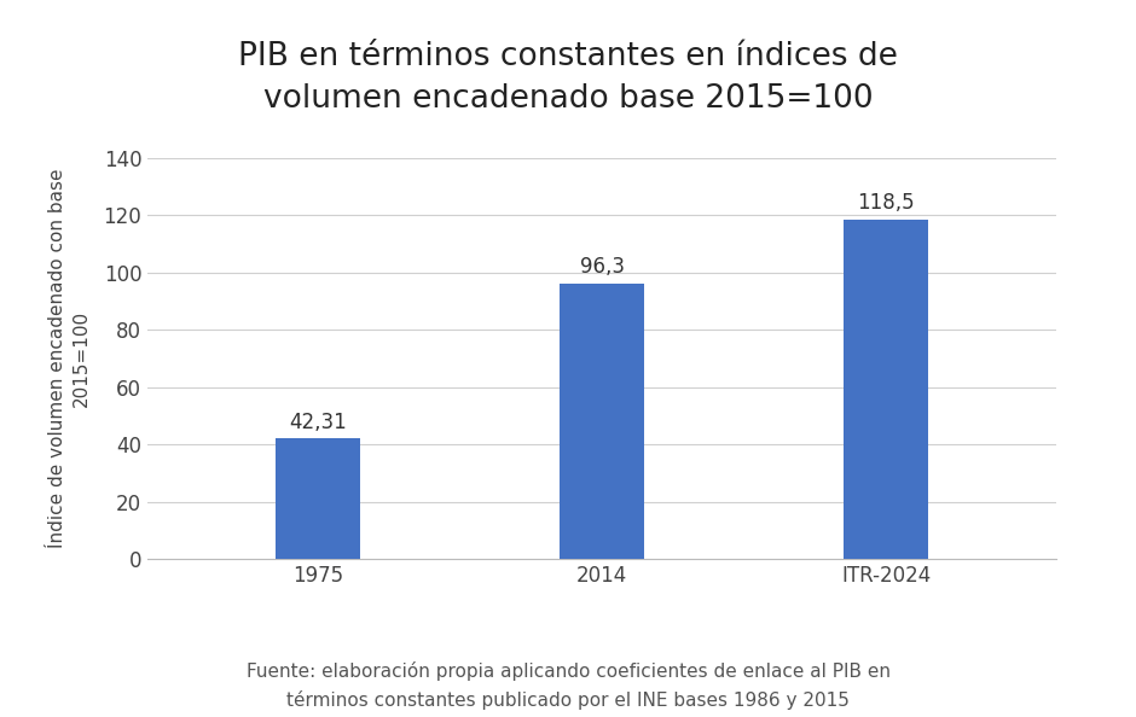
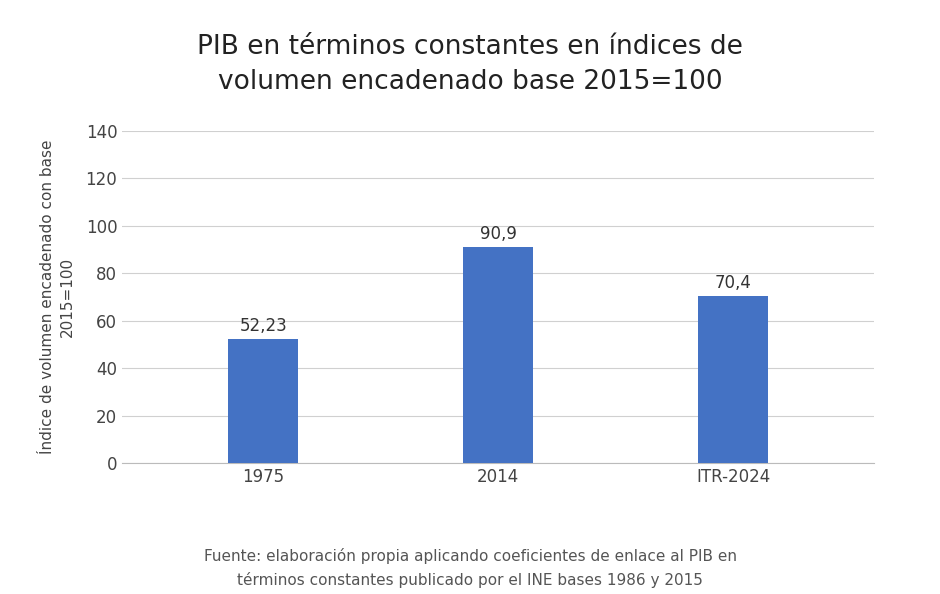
1975: 42,31 -> 52,23
2014: 96,3 -> 90,9
ITR-2024: 118,5 -> 70,4
